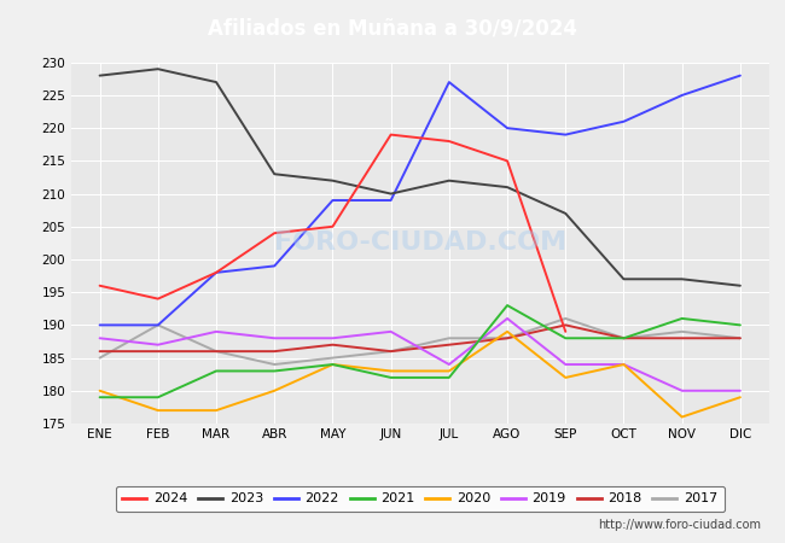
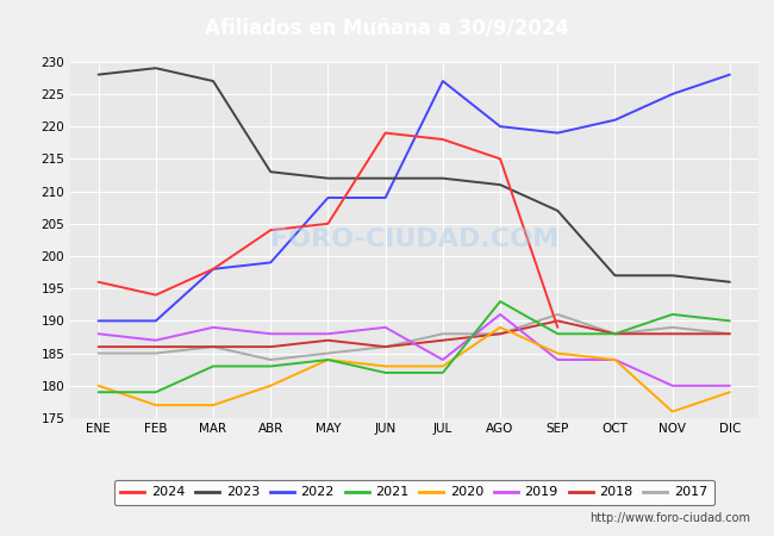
2017/FEB: 190 -> 185
2023/JUN: 210 -> 212
2020/SEP: 182 -> 185
